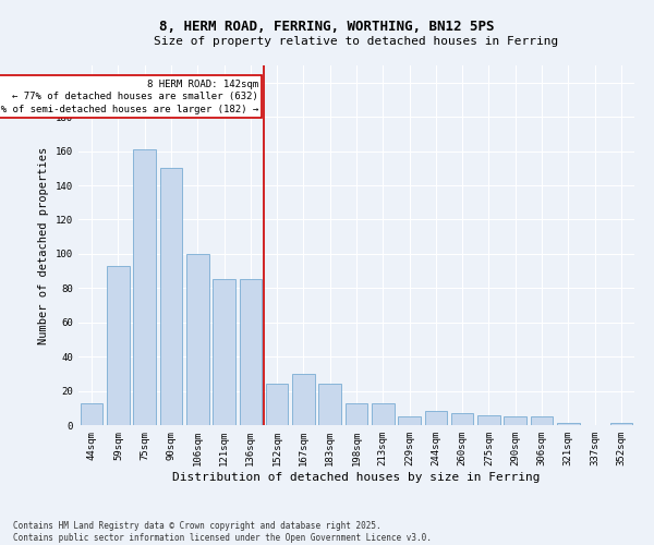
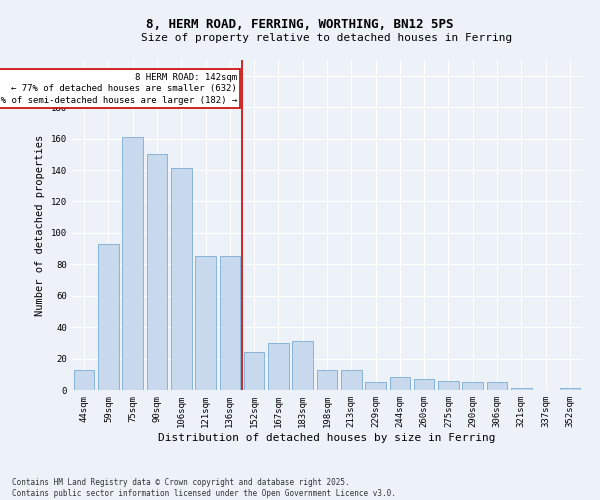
106sqm: 100 -> 141
183sqm: 24 -> 31
